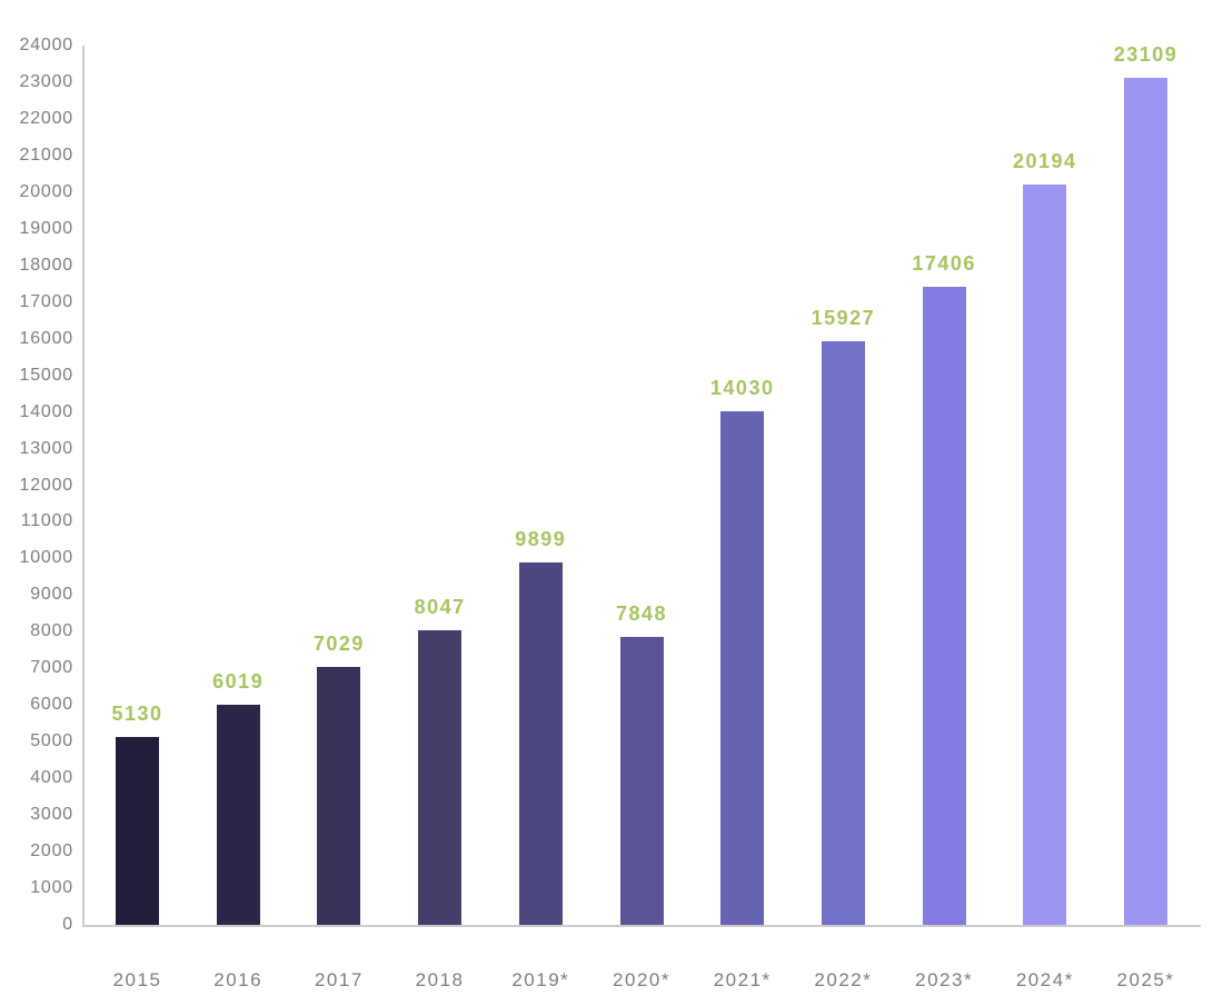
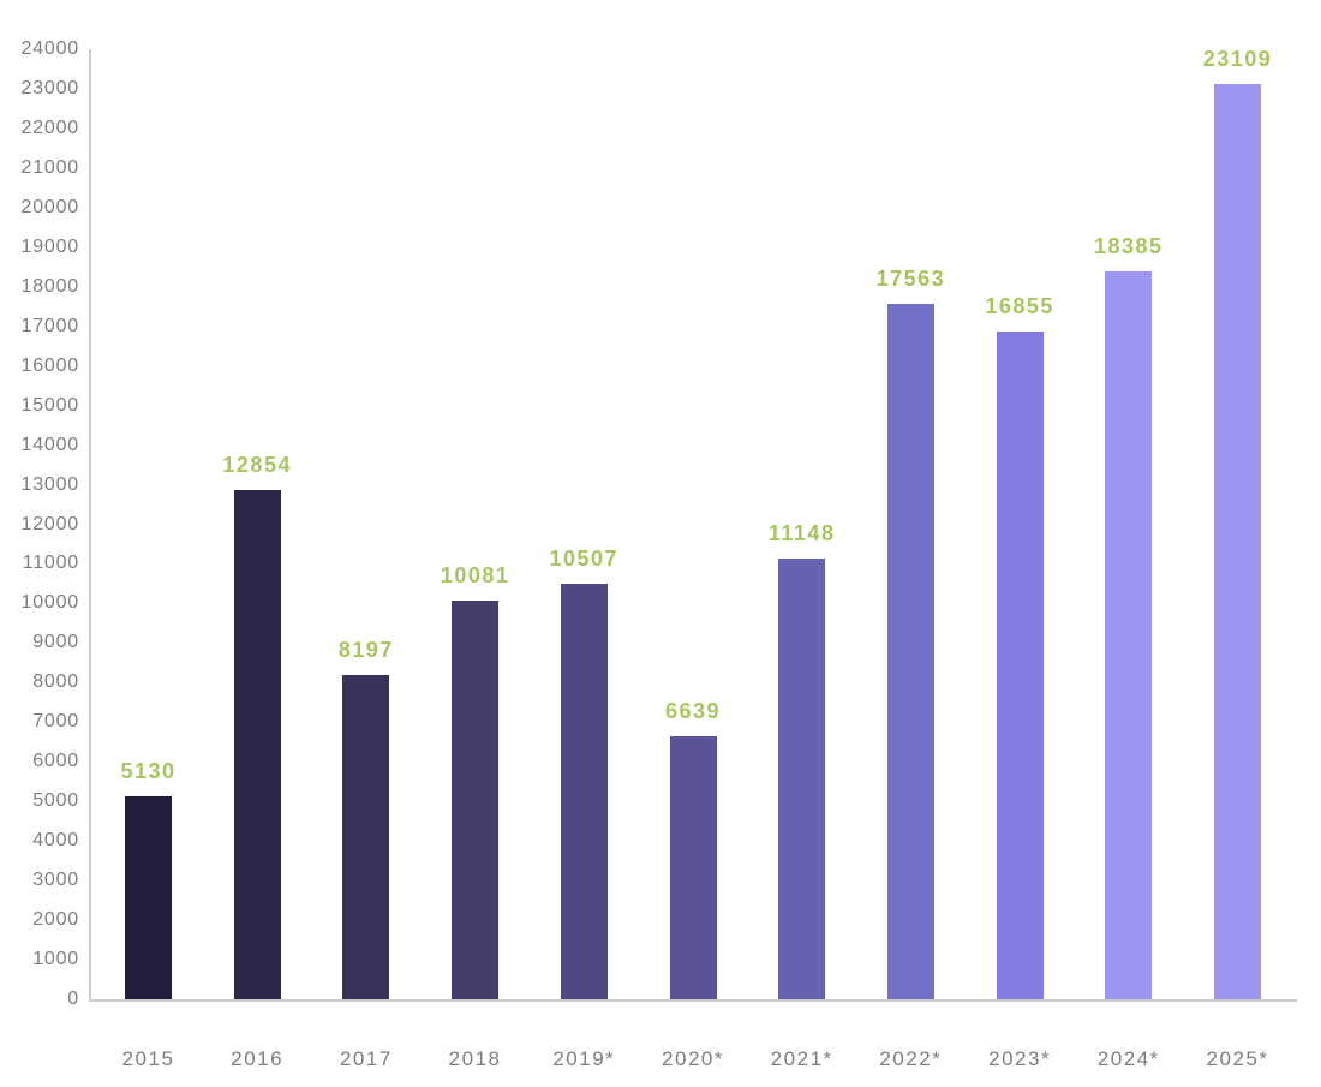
2016: 6019 -> 12854
2017: 7029 -> 8197
2018: 8047 -> 10081
2019*: 9899 -> 10507
2020*: 7848 -> 6639
2021*: 14030 -> 11148
2022*: 15927 -> 17563
2023*: 17406 -> 16855
2024*: 20194 -> 18385
